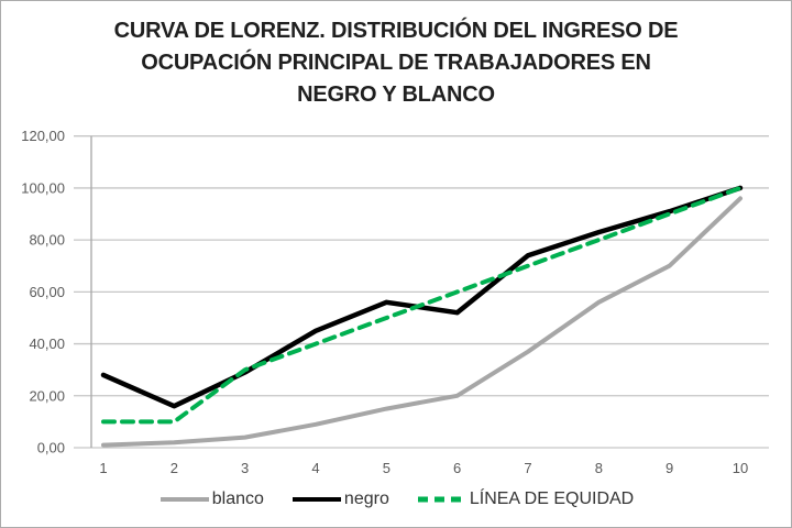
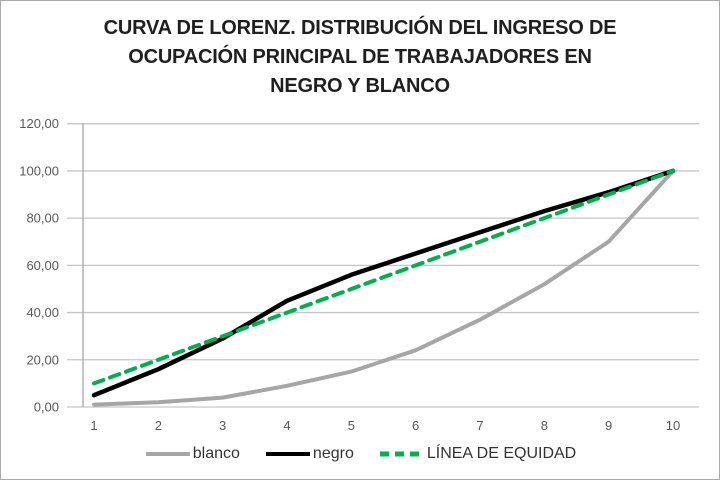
negro/1: 28 -> 5
LÍNEA DE EQUIDAD/2: 10 -> 20
blanco/6: 20 -> 24
negro/6: 52 -> 65
blanco/8: 56 -> 52
blanco/10: 96 -> 100
